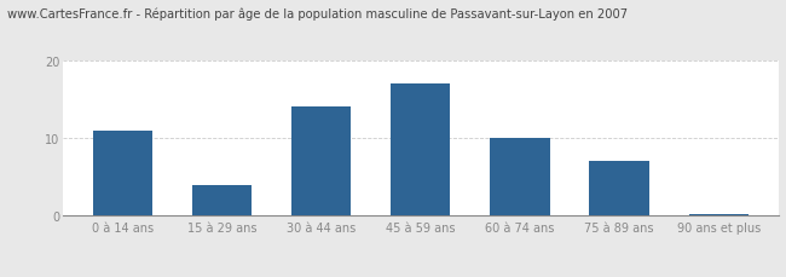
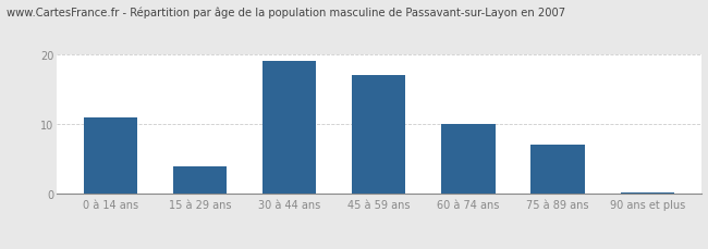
30 à 44 ans: 14.0 -> 19.0
